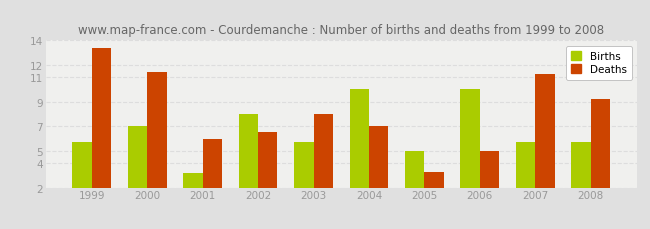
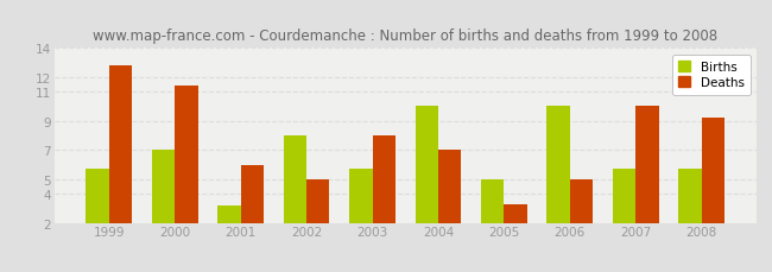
Deaths/1999: 13.4 -> 12.8
Deaths/2002: 6.5 -> 5.0
Deaths/2007: 11.3 -> 10.0
